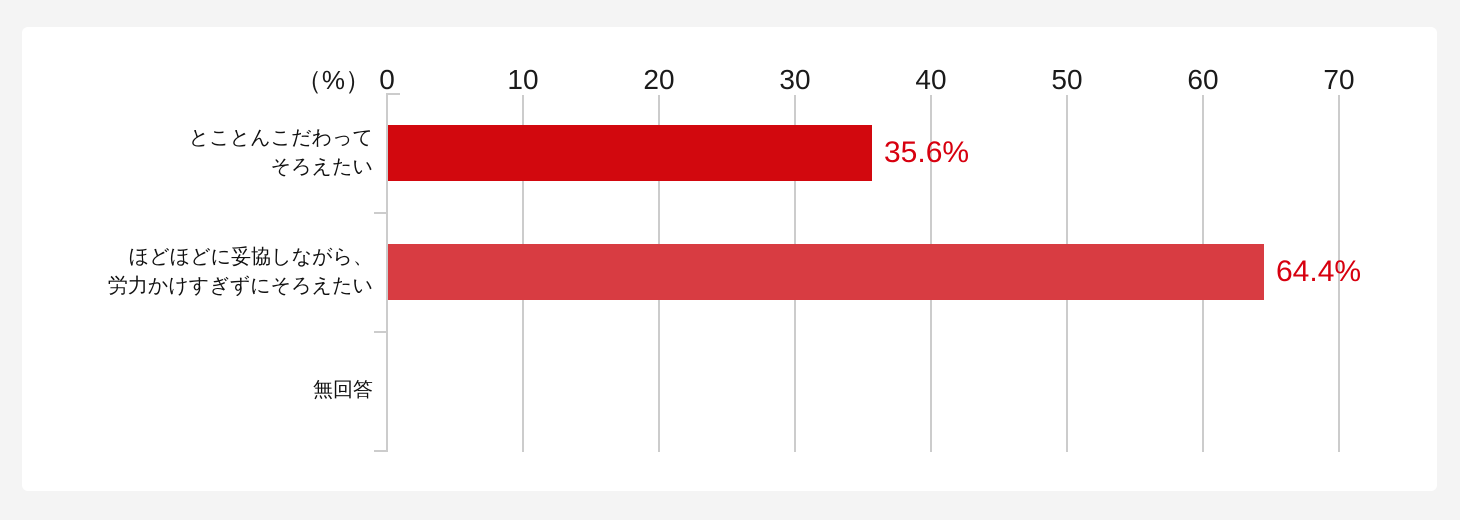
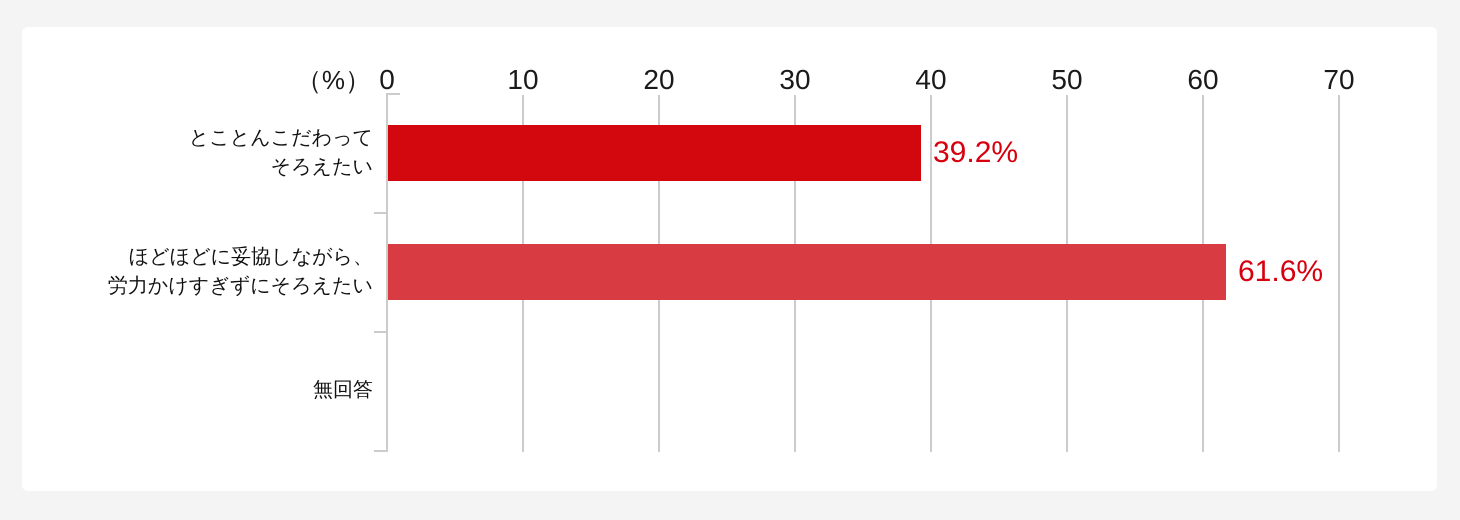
とことんこだわって そろえたい: 35.6% -> 39.2%
ほどほどに妥協しながら、 労力かけすぎずにそろえたい: 64.4% -> 61.6%
